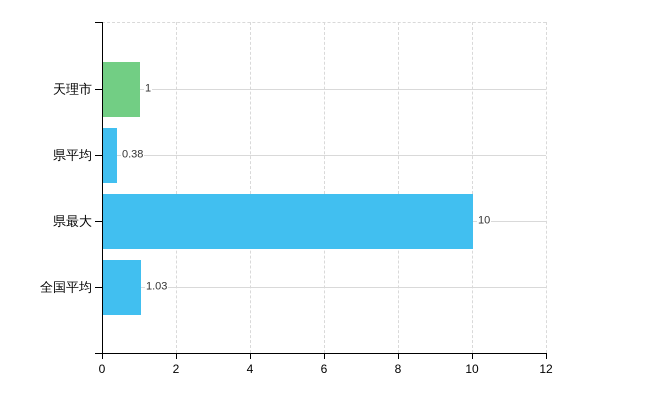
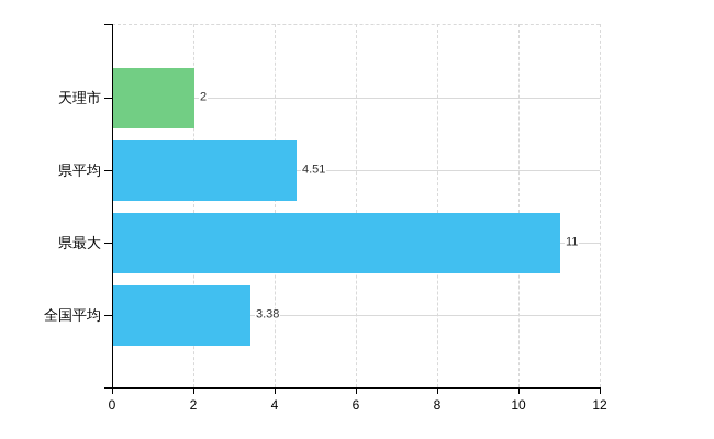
天理市: 1 -> 2
県平均: 0.38 -> 4.51
県最大: 10 -> 11
全国平均: 1.03 -> 3.38
